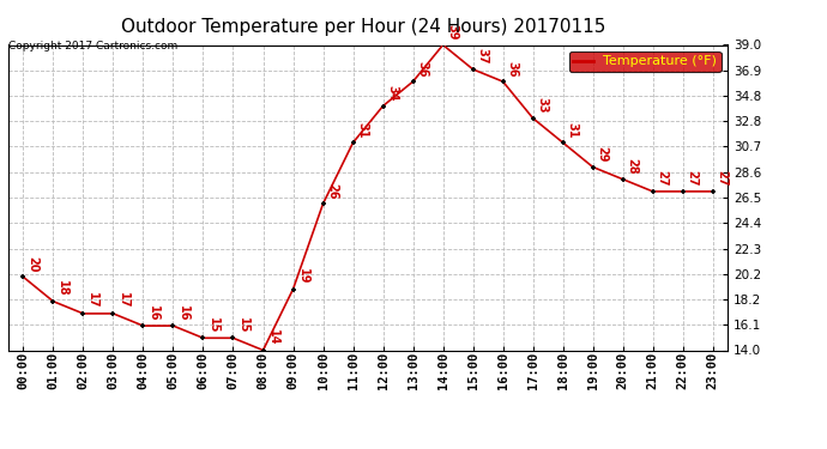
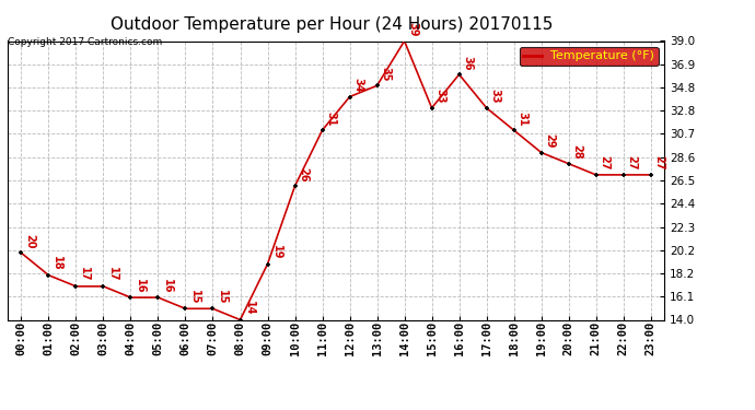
13:00: 36 -> 35
15:00: 37 -> 33
